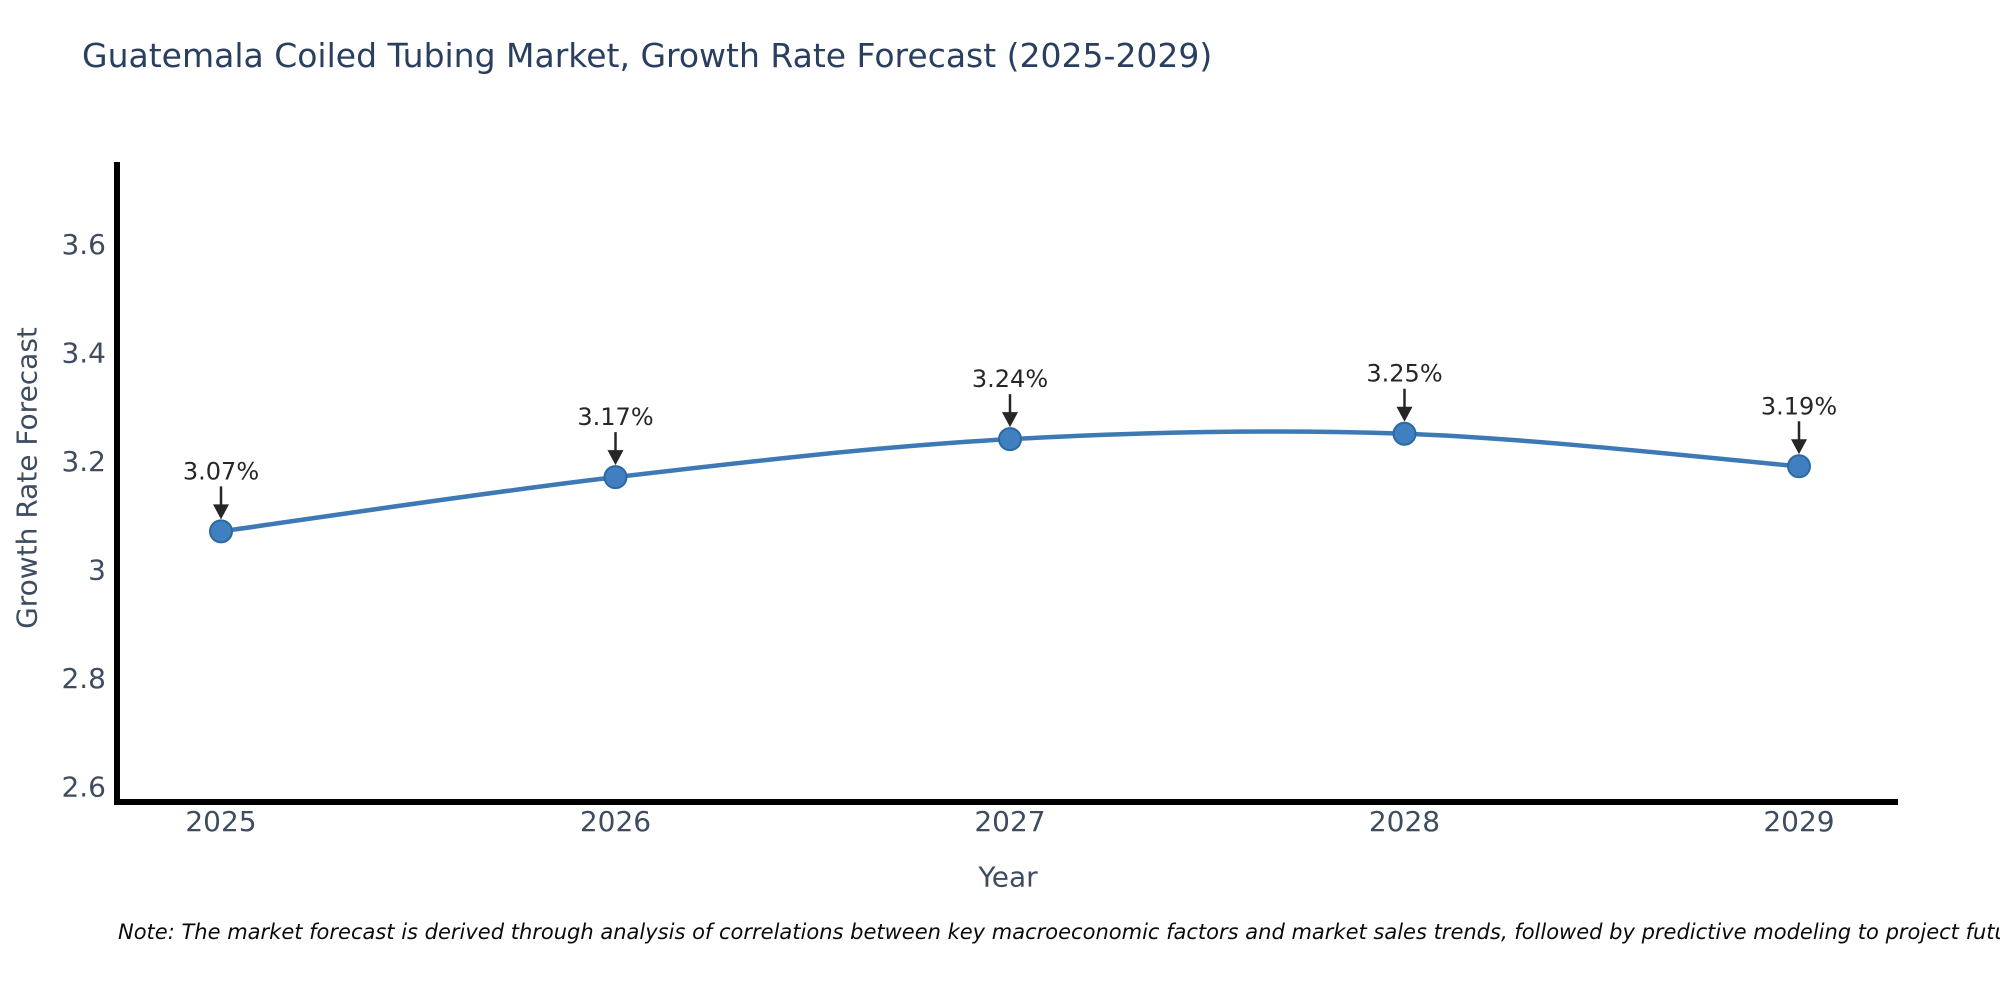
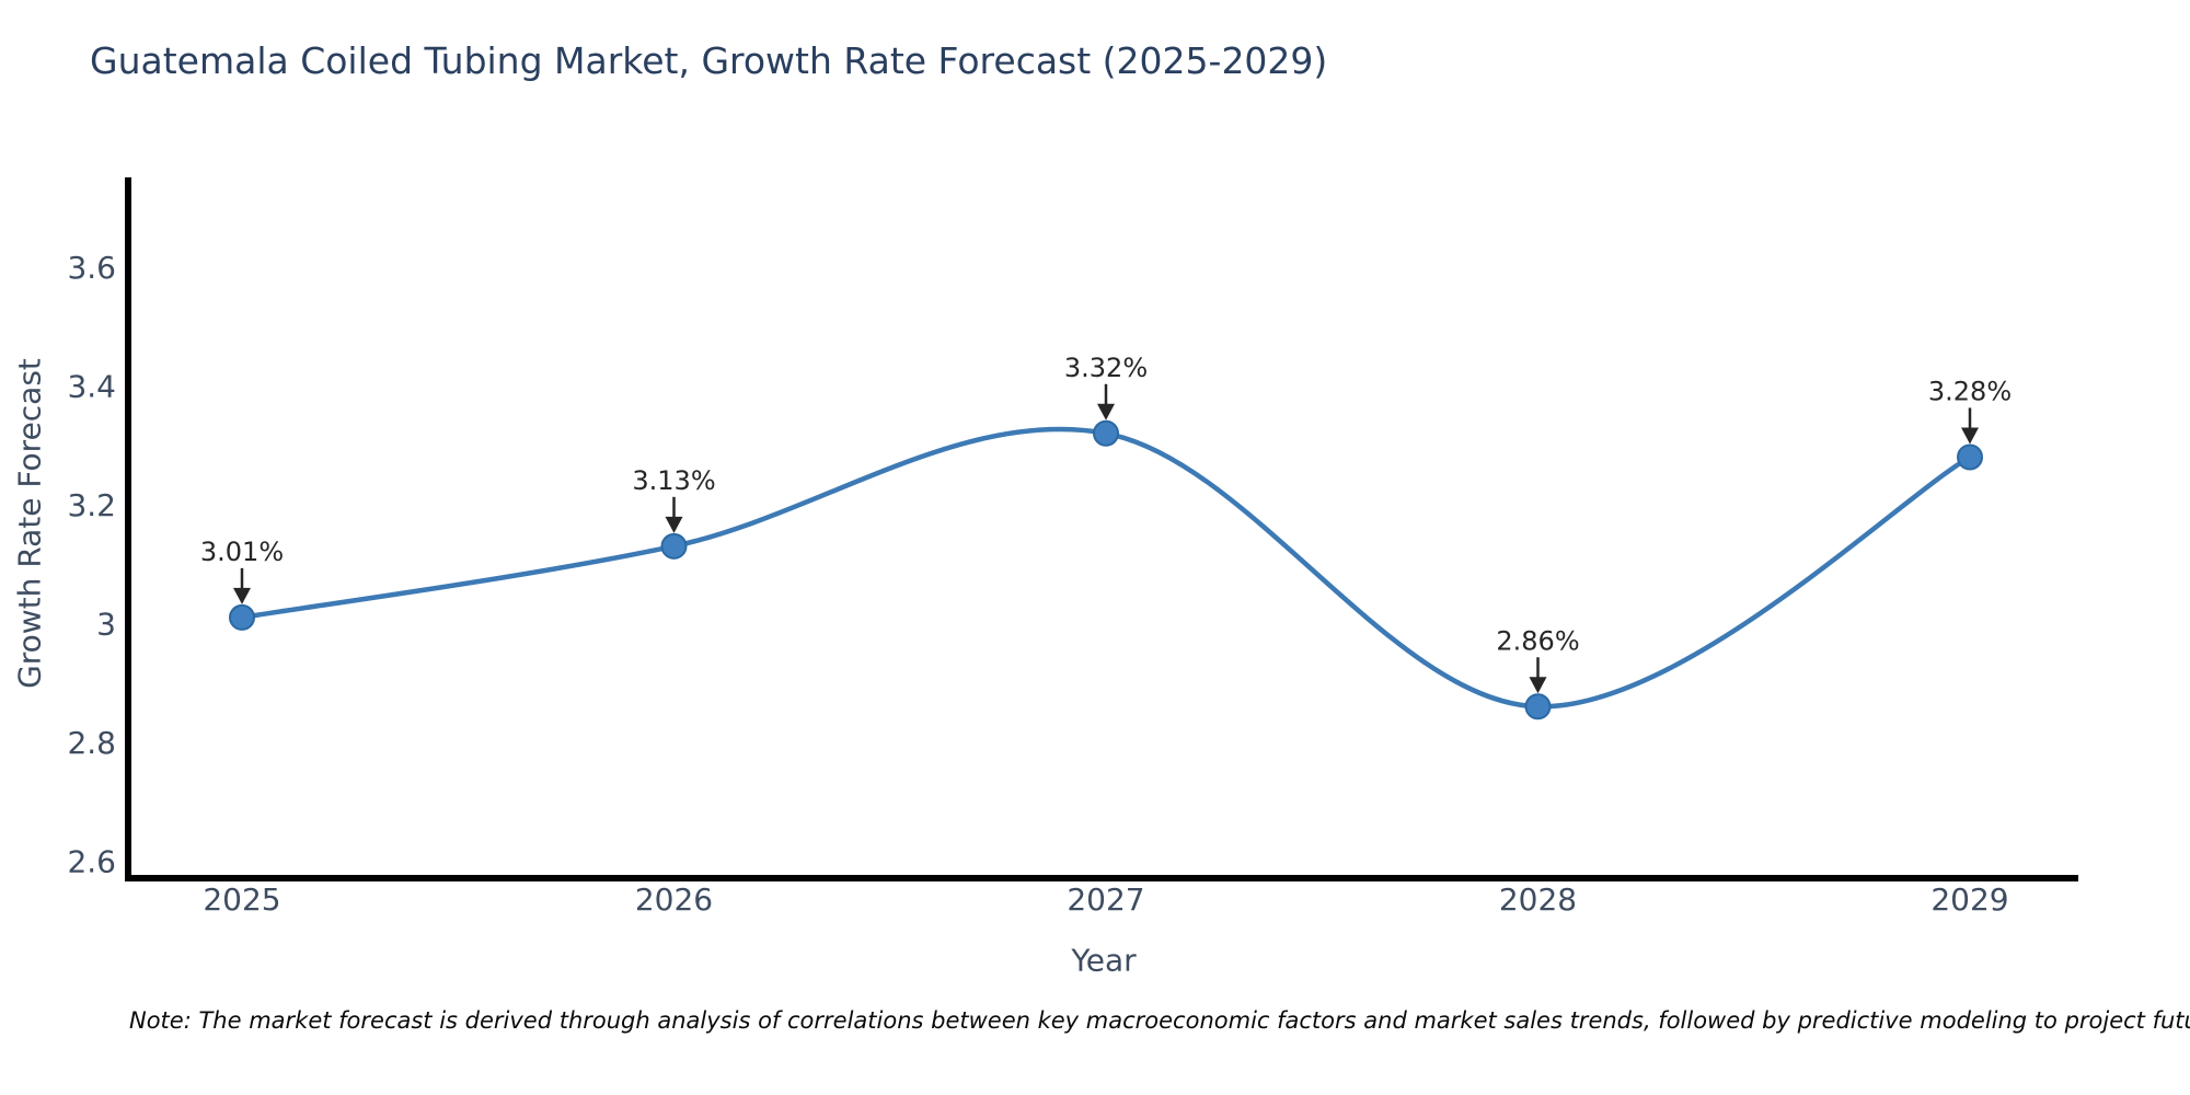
2025: 3.07% -> 3.01%
2026: 3.17% -> 3.13%
2027: 3.24% -> 3.32%
2028: 3.25% -> 2.86%
2029: 3.19% -> 3.28%
